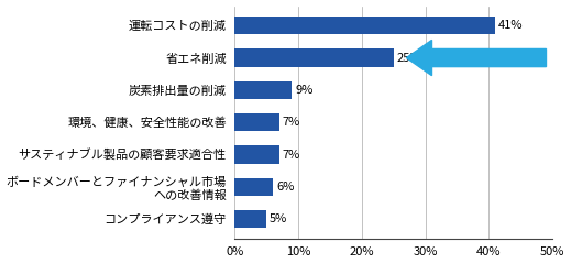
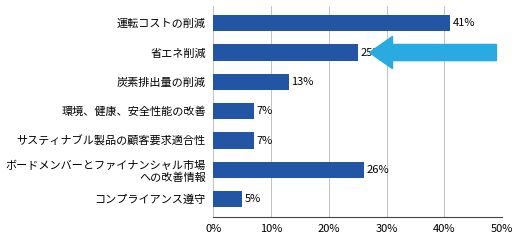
炭素排出量の削減: 9% -> 13%
ボードメンバーとファイナンシャル市場 への改善情報: 6% -> 26%
